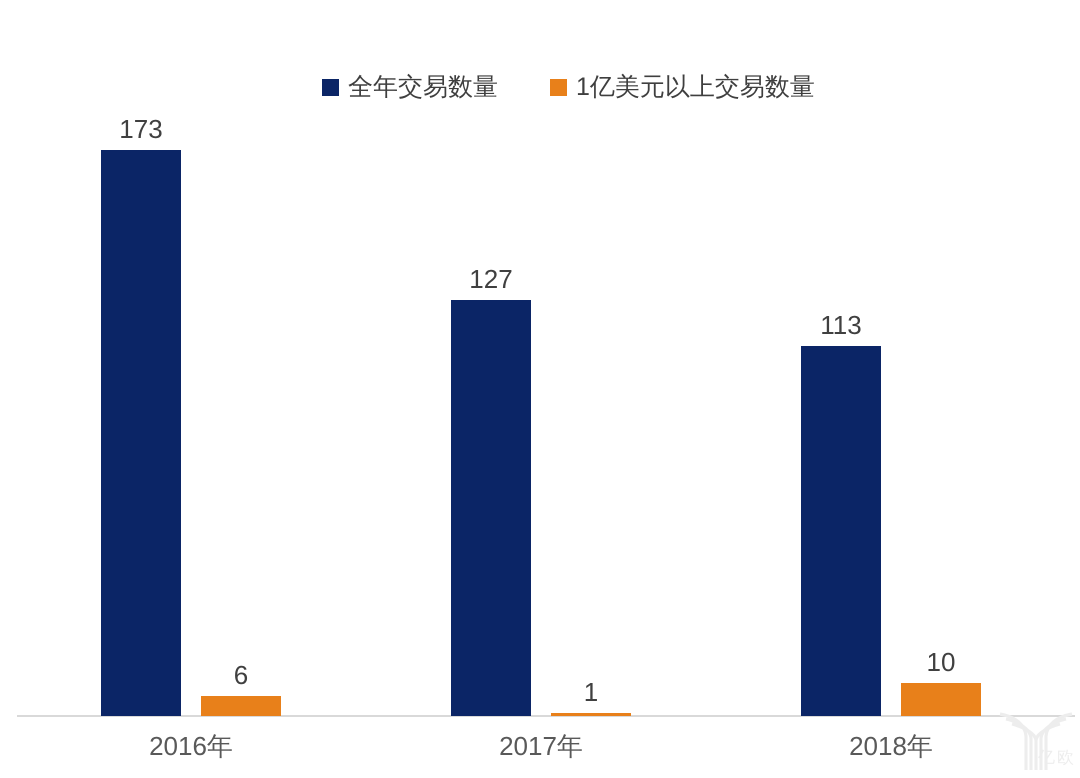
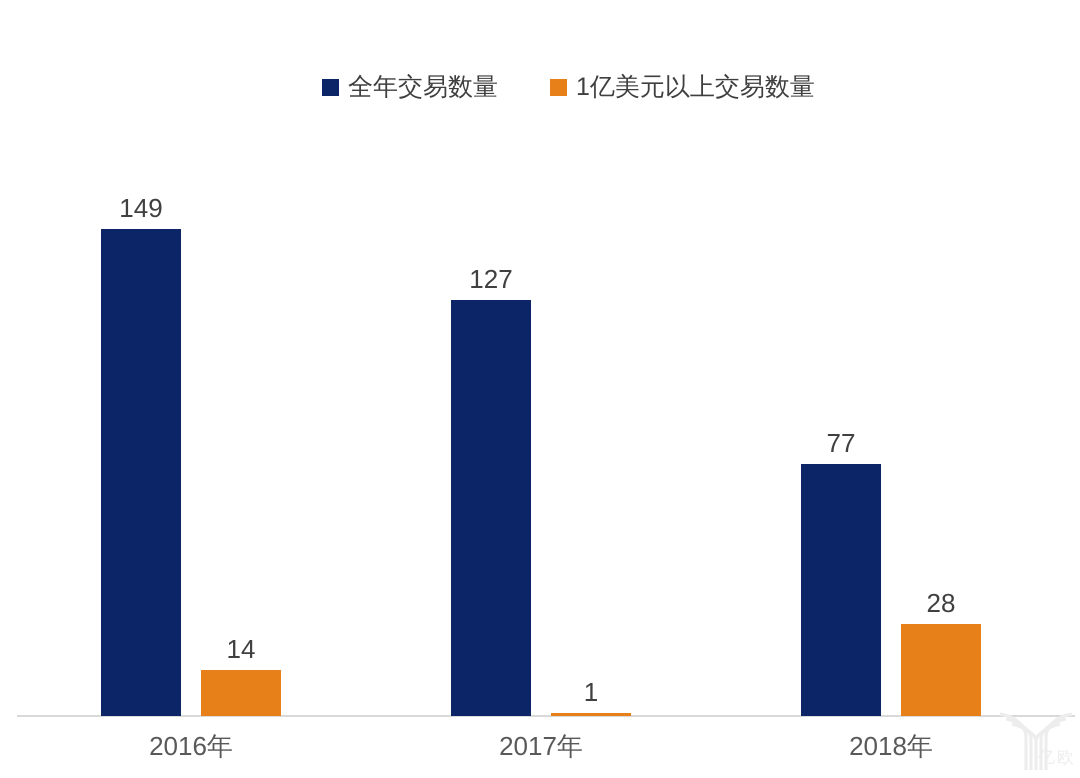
全年交易数量/2016年: 173 -> 149
1亿美元以上交易数量/2016年: 6 -> 14
全年交易数量/2018年: 113 -> 77
1亿美元以上交易数量/2018年: 10 -> 28
